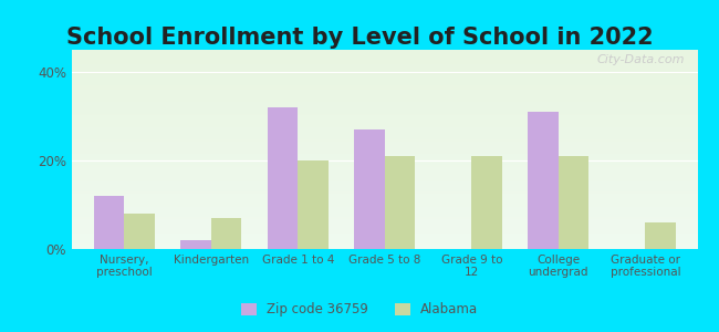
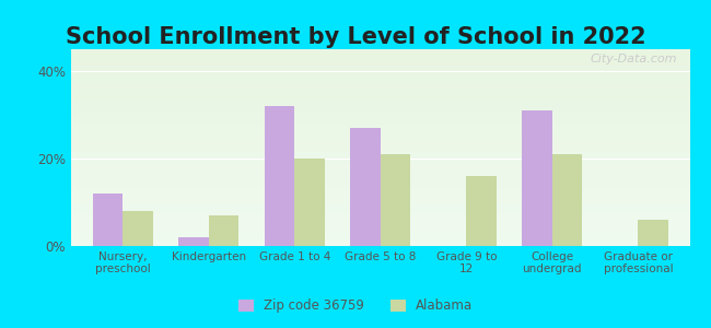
Alabama/Grade 9 to 12: 21% -> 16%
